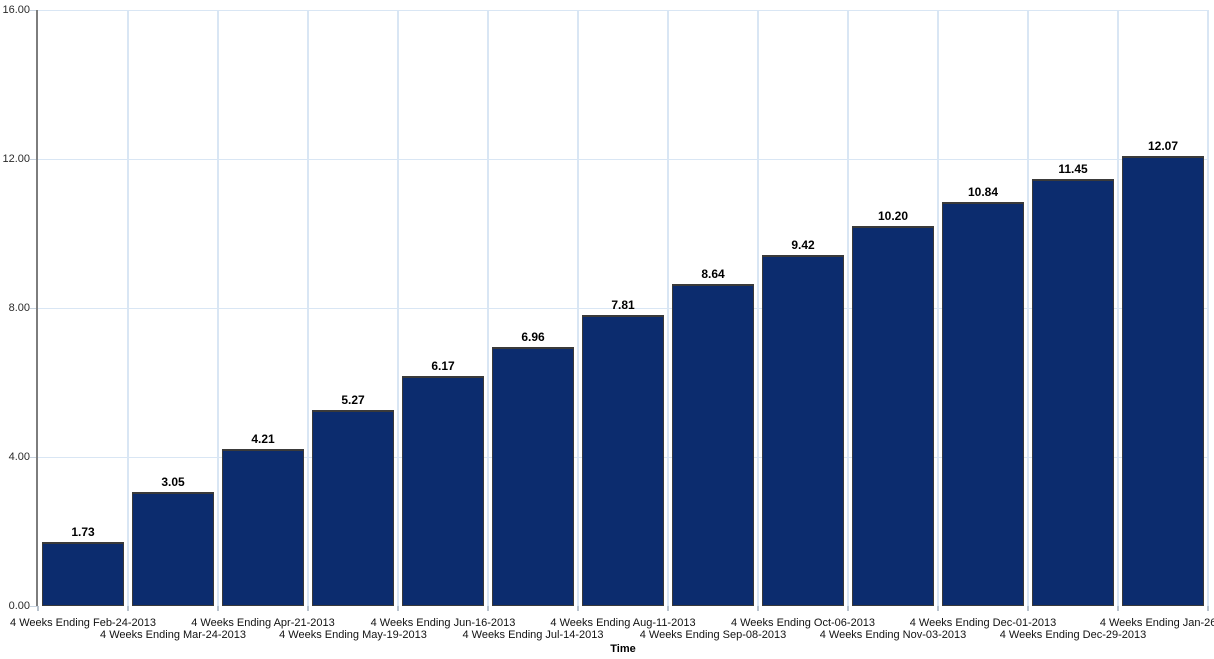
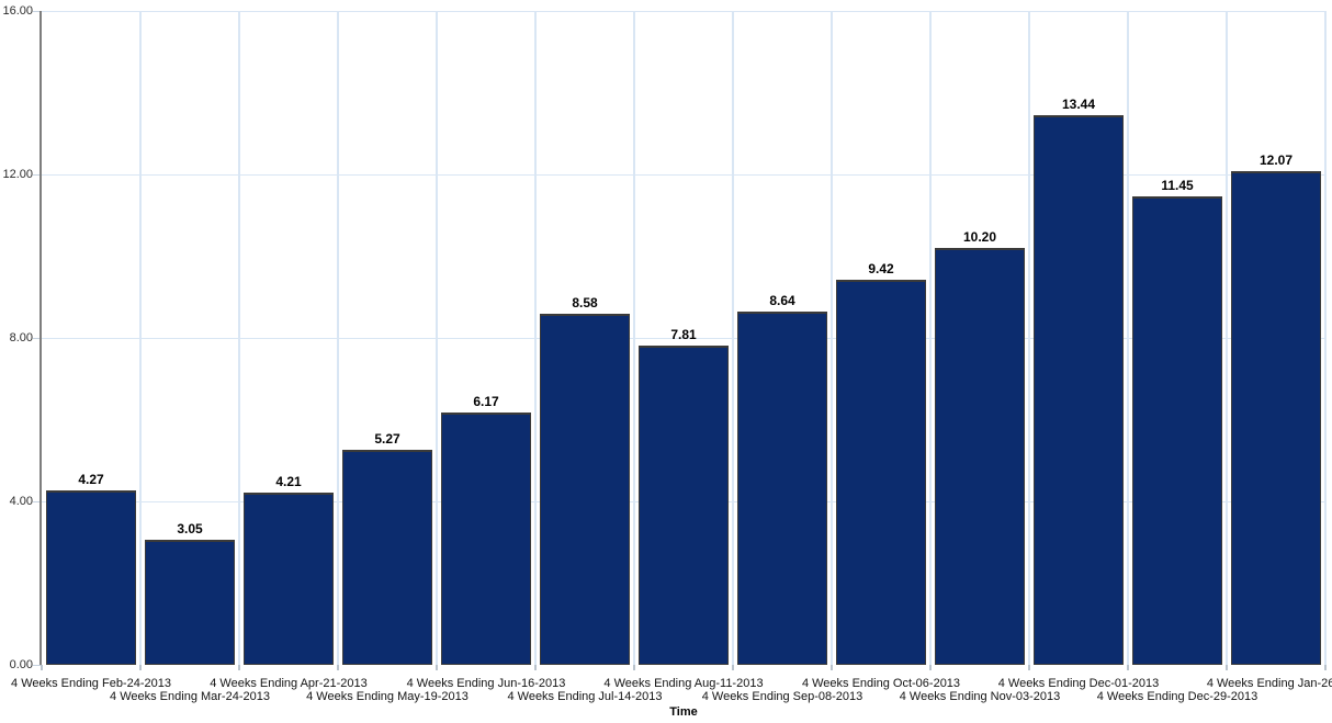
4 Weeks Ending Feb-24-2013: 1.73 -> 4.27
4 Weeks Ending Jul-14-2013: 6.96 -> 8.58
4 Weeks Ending Dec-01-2013: 10.84 -> 13.44
